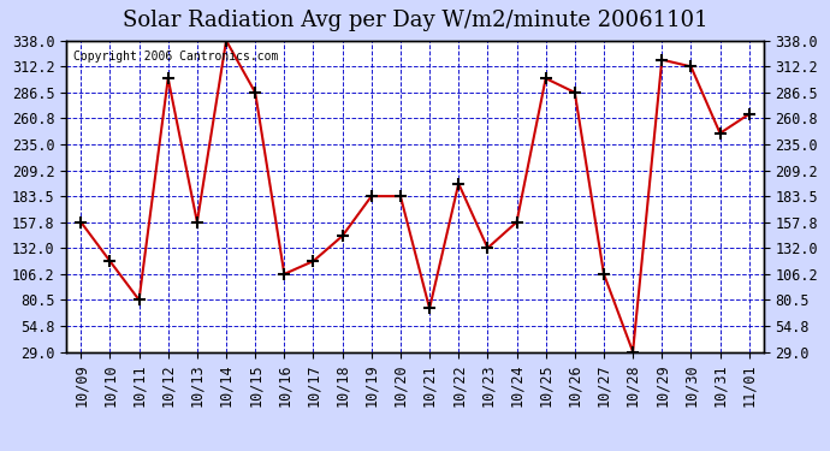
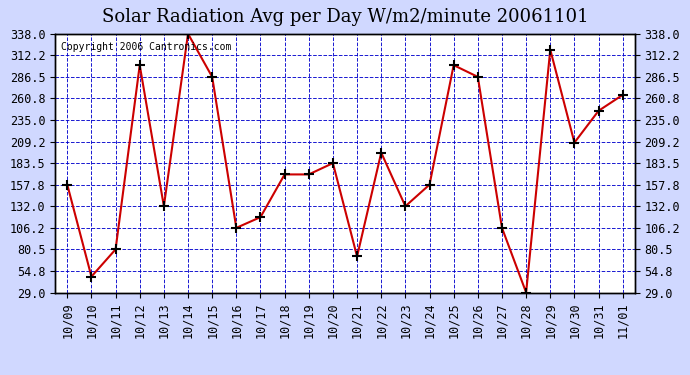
10/10: 119 -> 48
10/13: 158 -> 132
10/18: 144 -> 170
10/19: 184 -> 170
10/30: 312 -> 208
